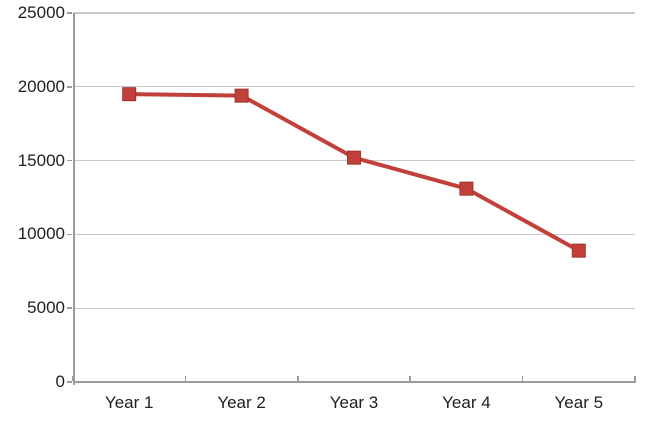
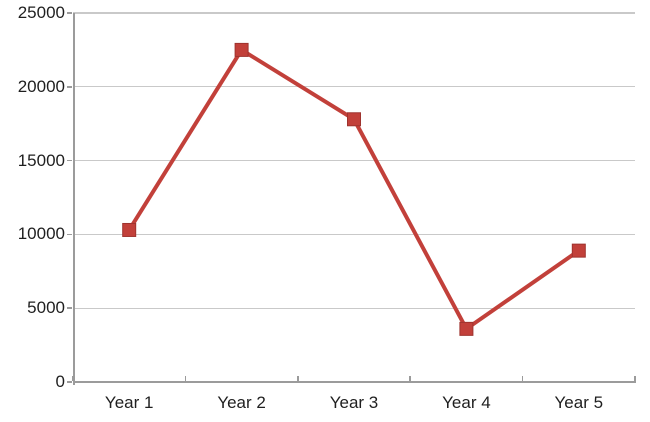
Year 1: 19500 -> 10300
Year 2: 19400 -> 22500
Year 3: 15200 -> 17800
Year 4: 13100 -> 3600
